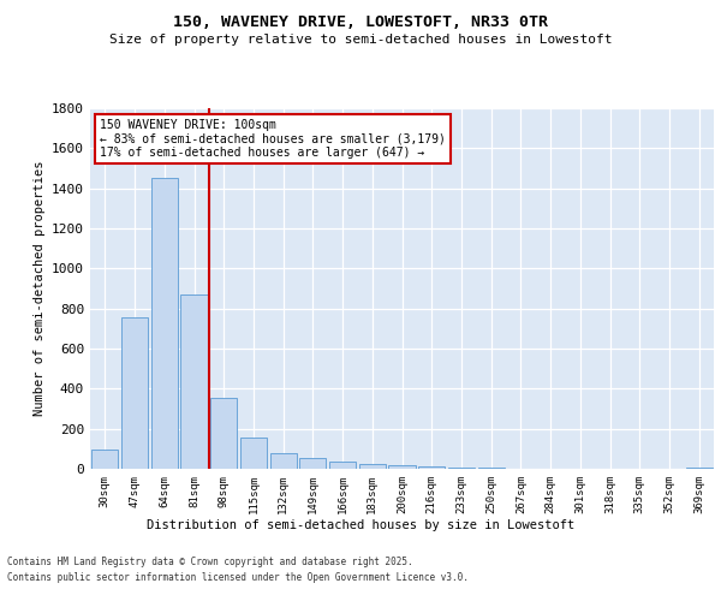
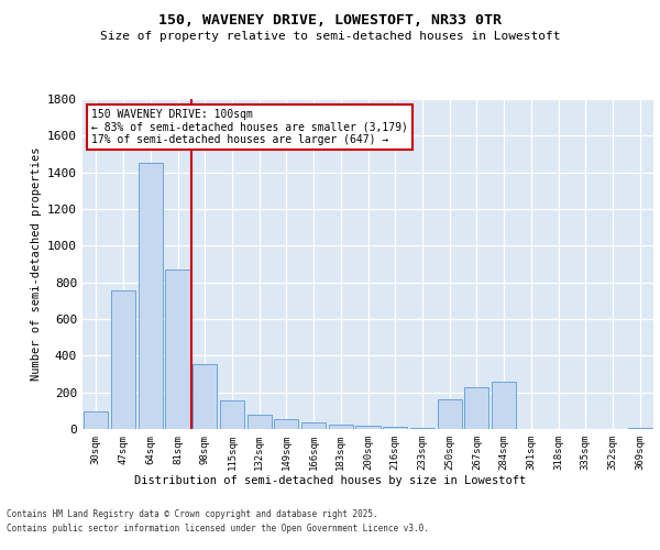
250sqm: 0 -> 160
267sqm: 0 -> 230
284sqm: 0 -> 260
